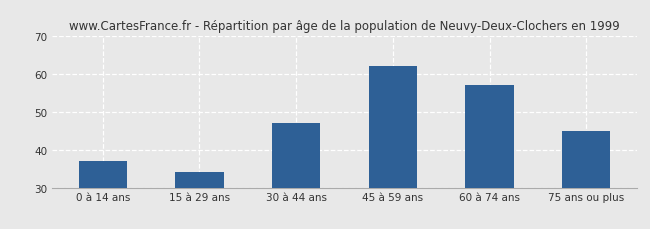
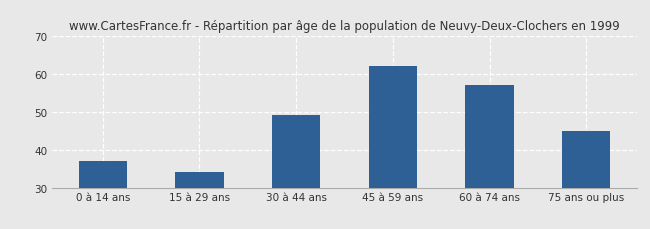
30 à 44 ans: 47 -> 49
